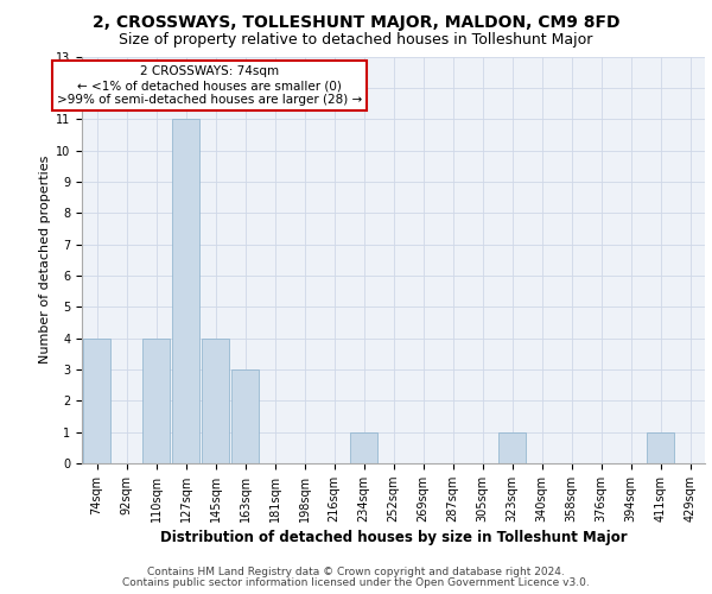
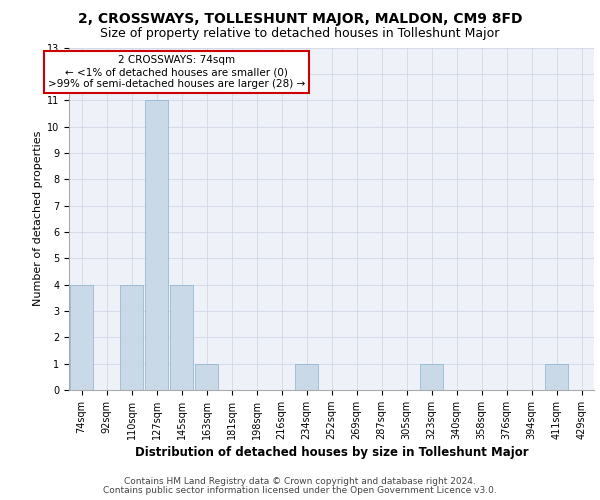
163sqm: 3 -> 1
